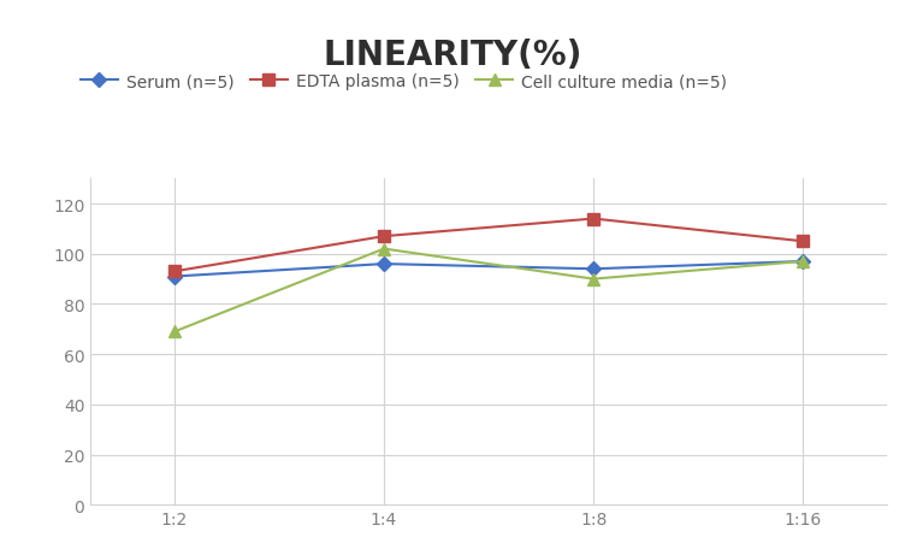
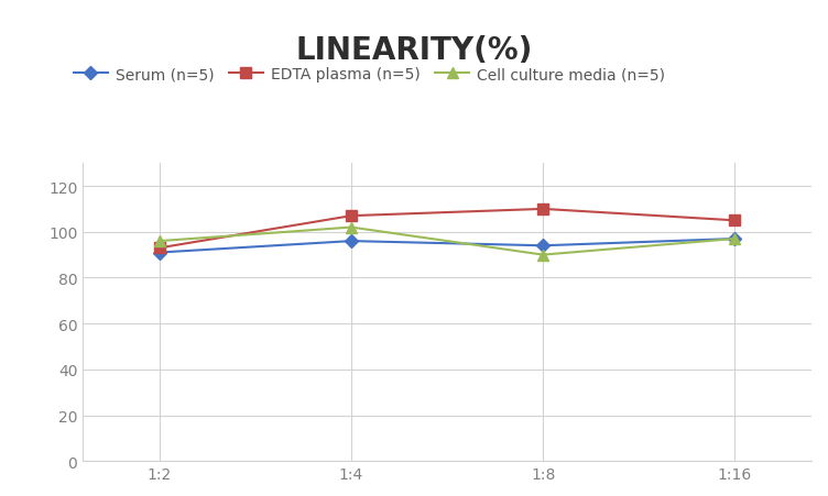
Cell culture media (n=5)/1:2: 69 -> 96
EDTA plasma (n=5)/1:8: 114 -> 110
